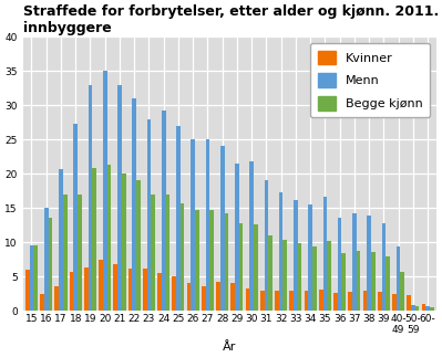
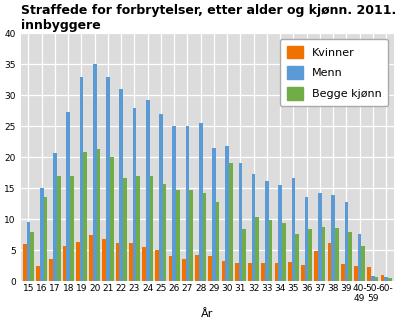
Begge kjønn/15: 9.6 -> 8.0
Begge kjønn/22: 19.0 -> 16.6
Menn/28: 24.0 -> 25.6
Begge kjønn/30: 12.6 -> 19.0
Begge kjønn/31: 11.0 -> 8.4
Begge kjønn/35: 10.2 -> 7.6
Kvinner/37: 2.8 -> 4.8
Kvinner/38: 3.0 -> 6.2
Menn/40- 49: 9.4 -> 7.6
